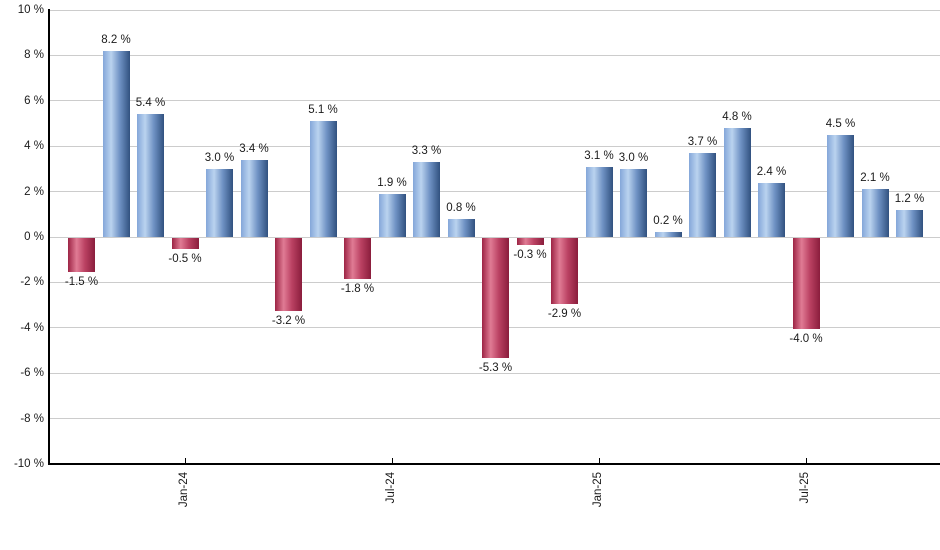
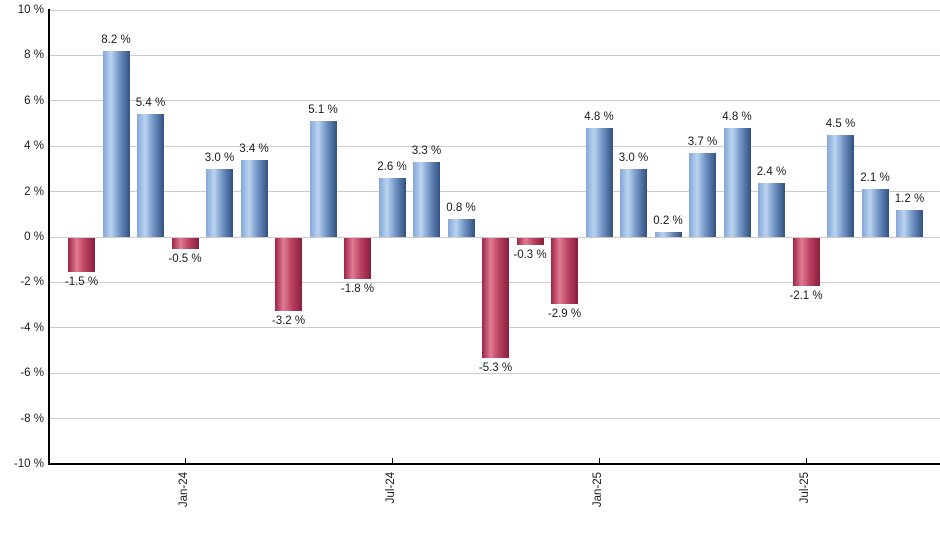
Jul-24: 1.9 -> 2.6
Jan-25: 3.1 -> 4.8
Jul-25: -4.0 -> -2.1
